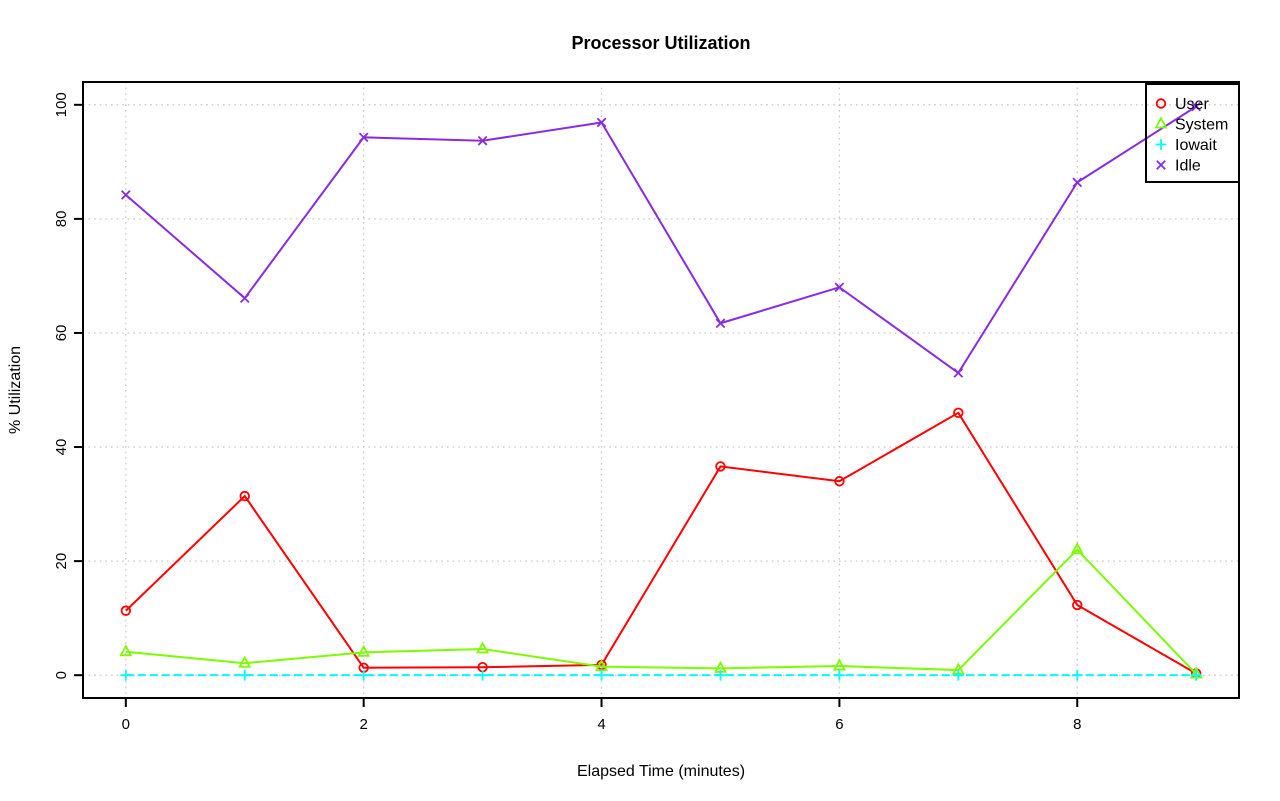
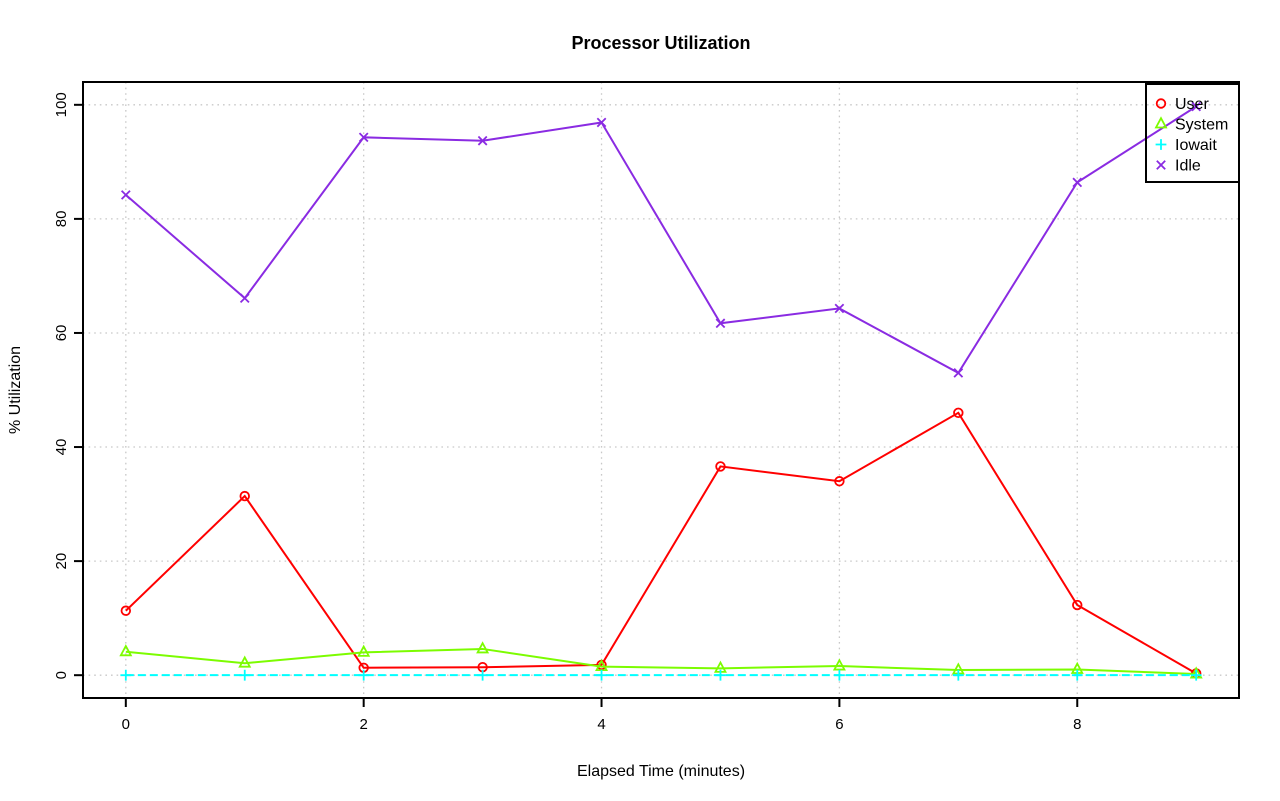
Idle/6: 68 -> 64
System/8: 22 -> 1
